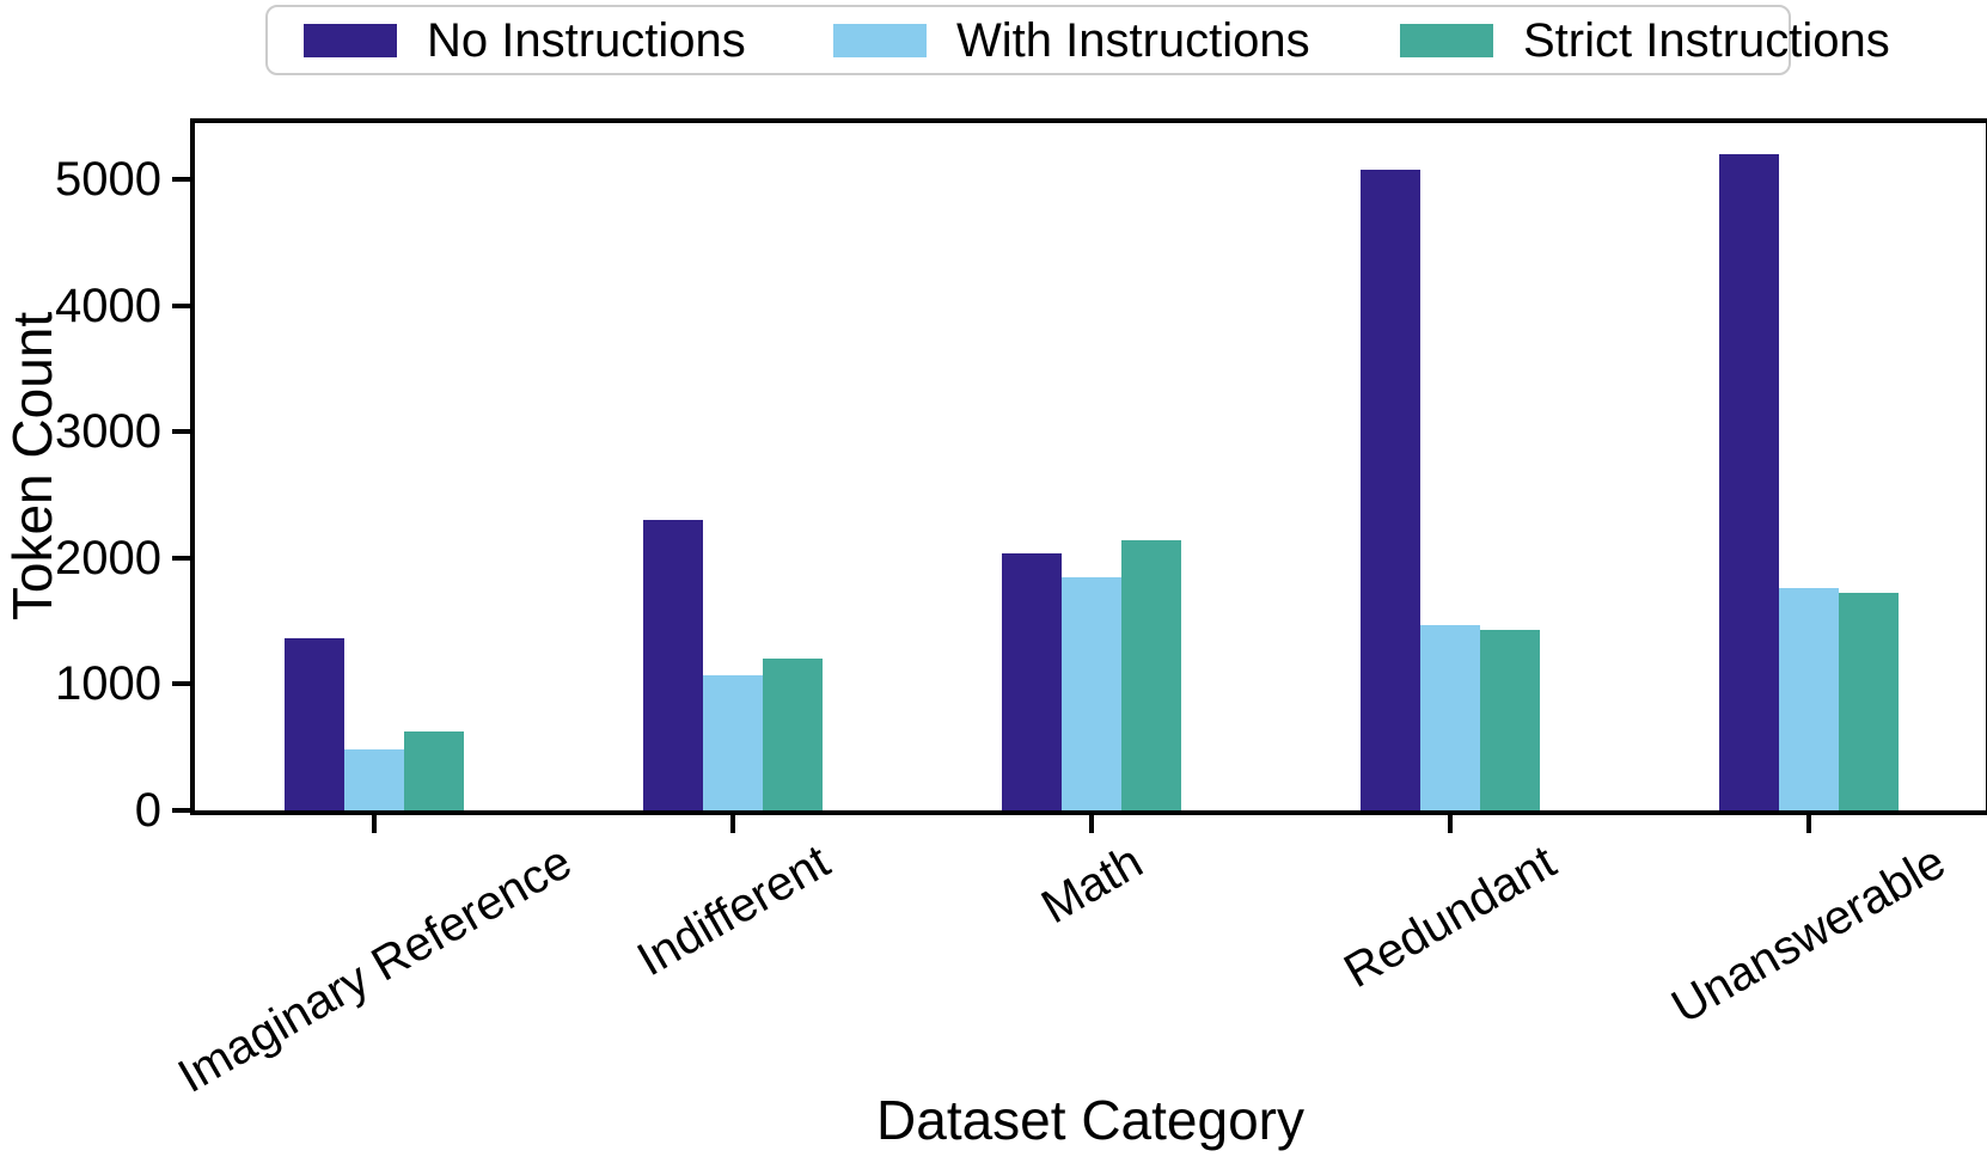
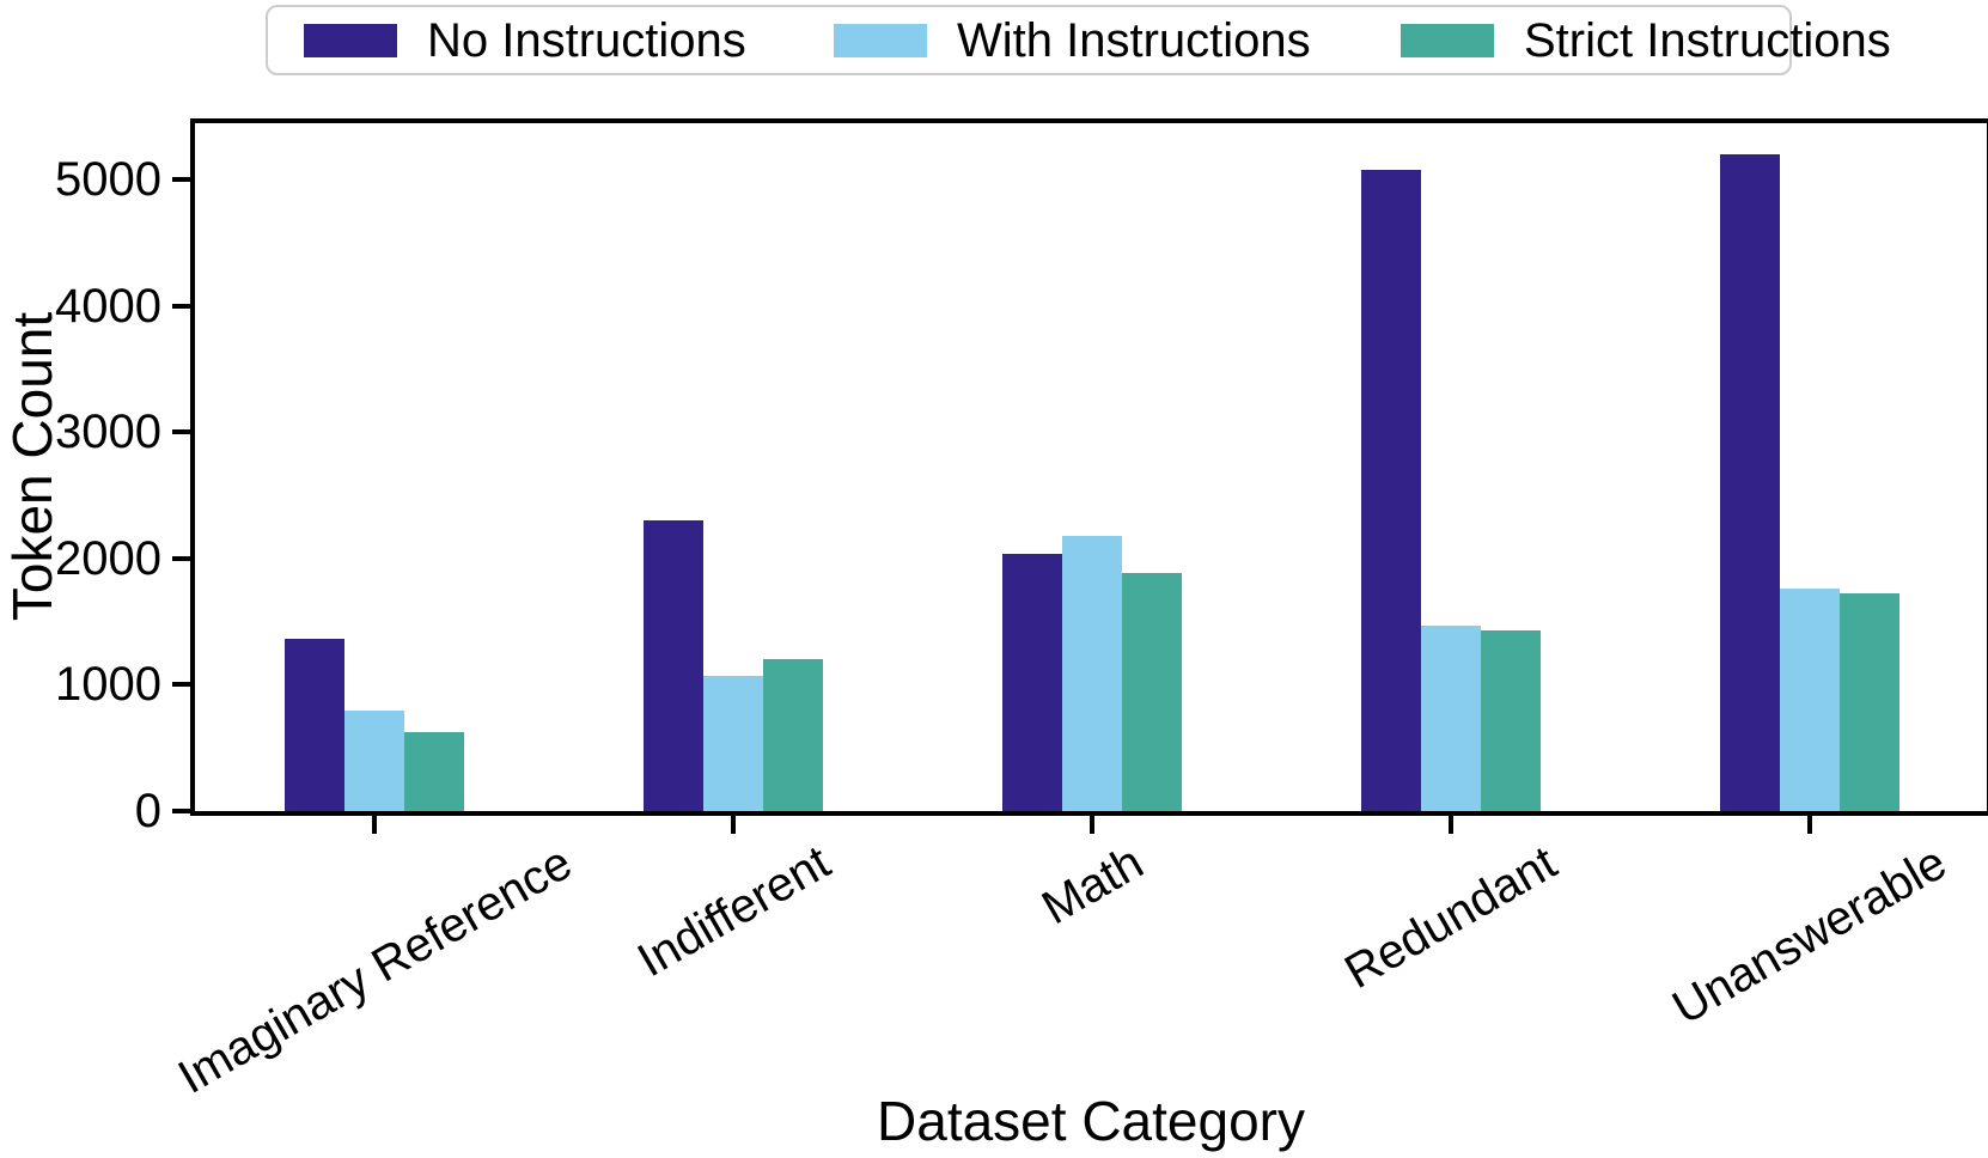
With Instructions/Imaginary Reference: 480 -> 800
With Instructions/Math: 1850 -> 2180
Strict Instructions/Math: 2140 -> 1890
